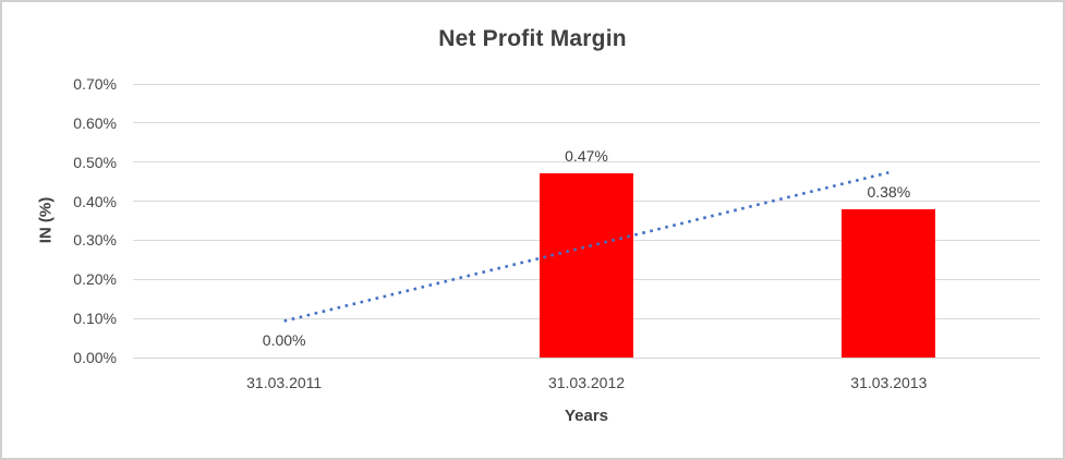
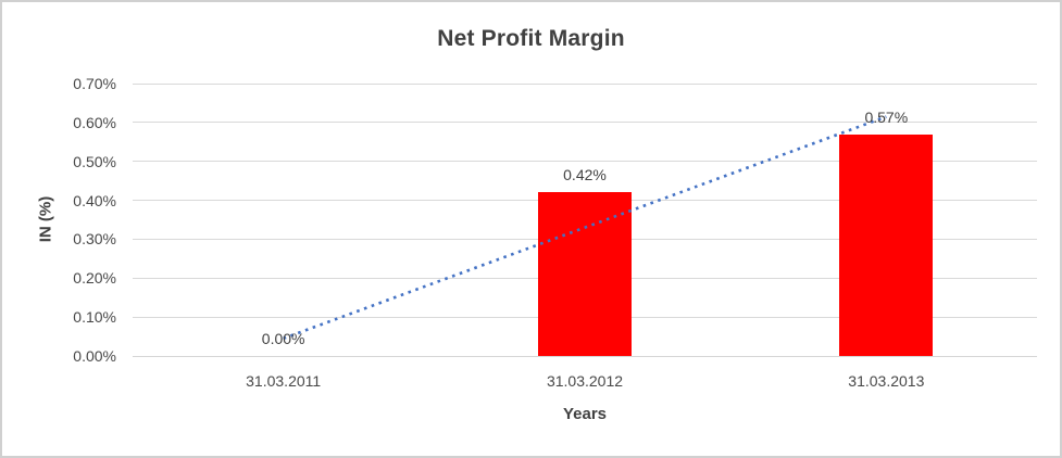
31.03.2012: 0.47% -> 0.42%
31.03.2013: 0.38% -> 0.57%
